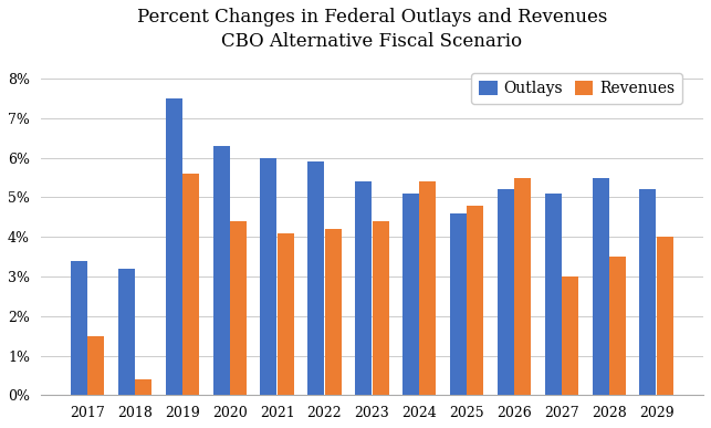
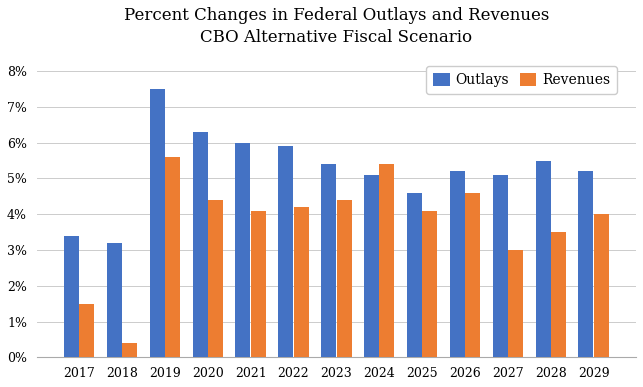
Revenues/2025: 4.8% -> 4.1%
Revenues/2026: 5.5% -> 4.6%
